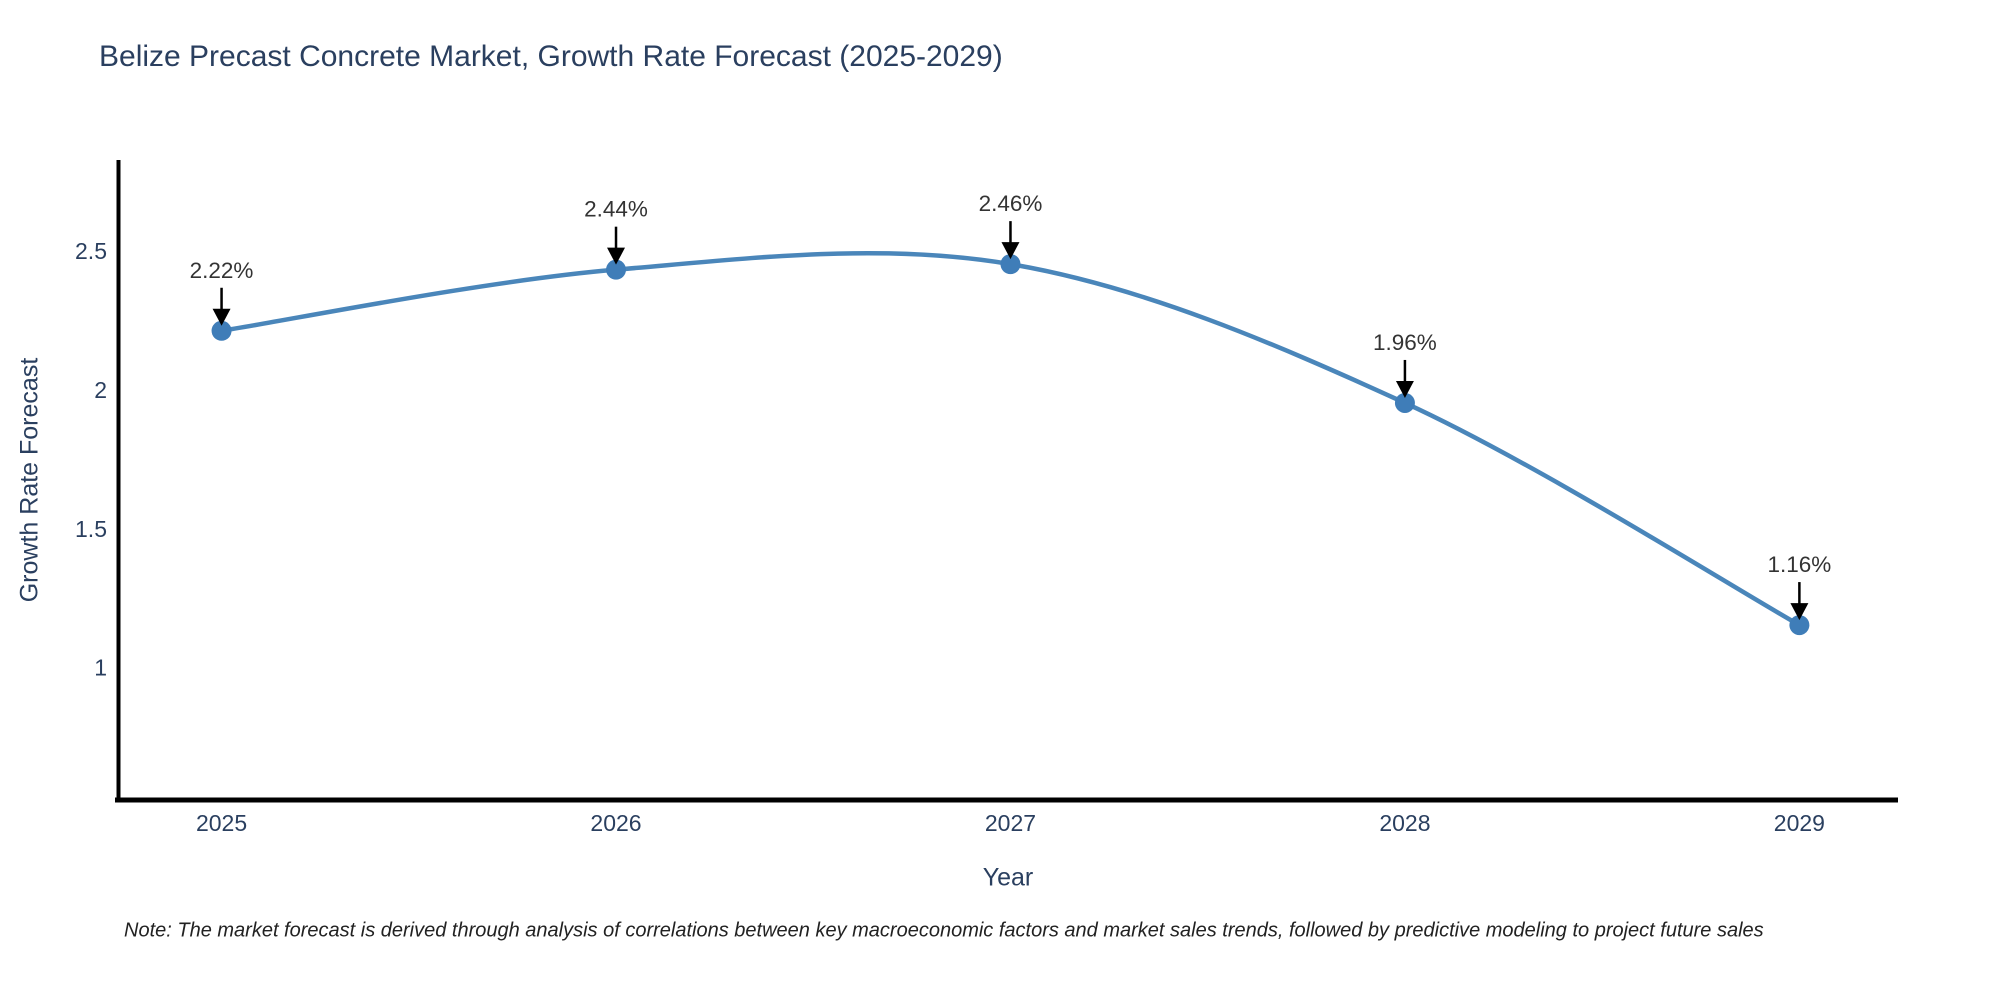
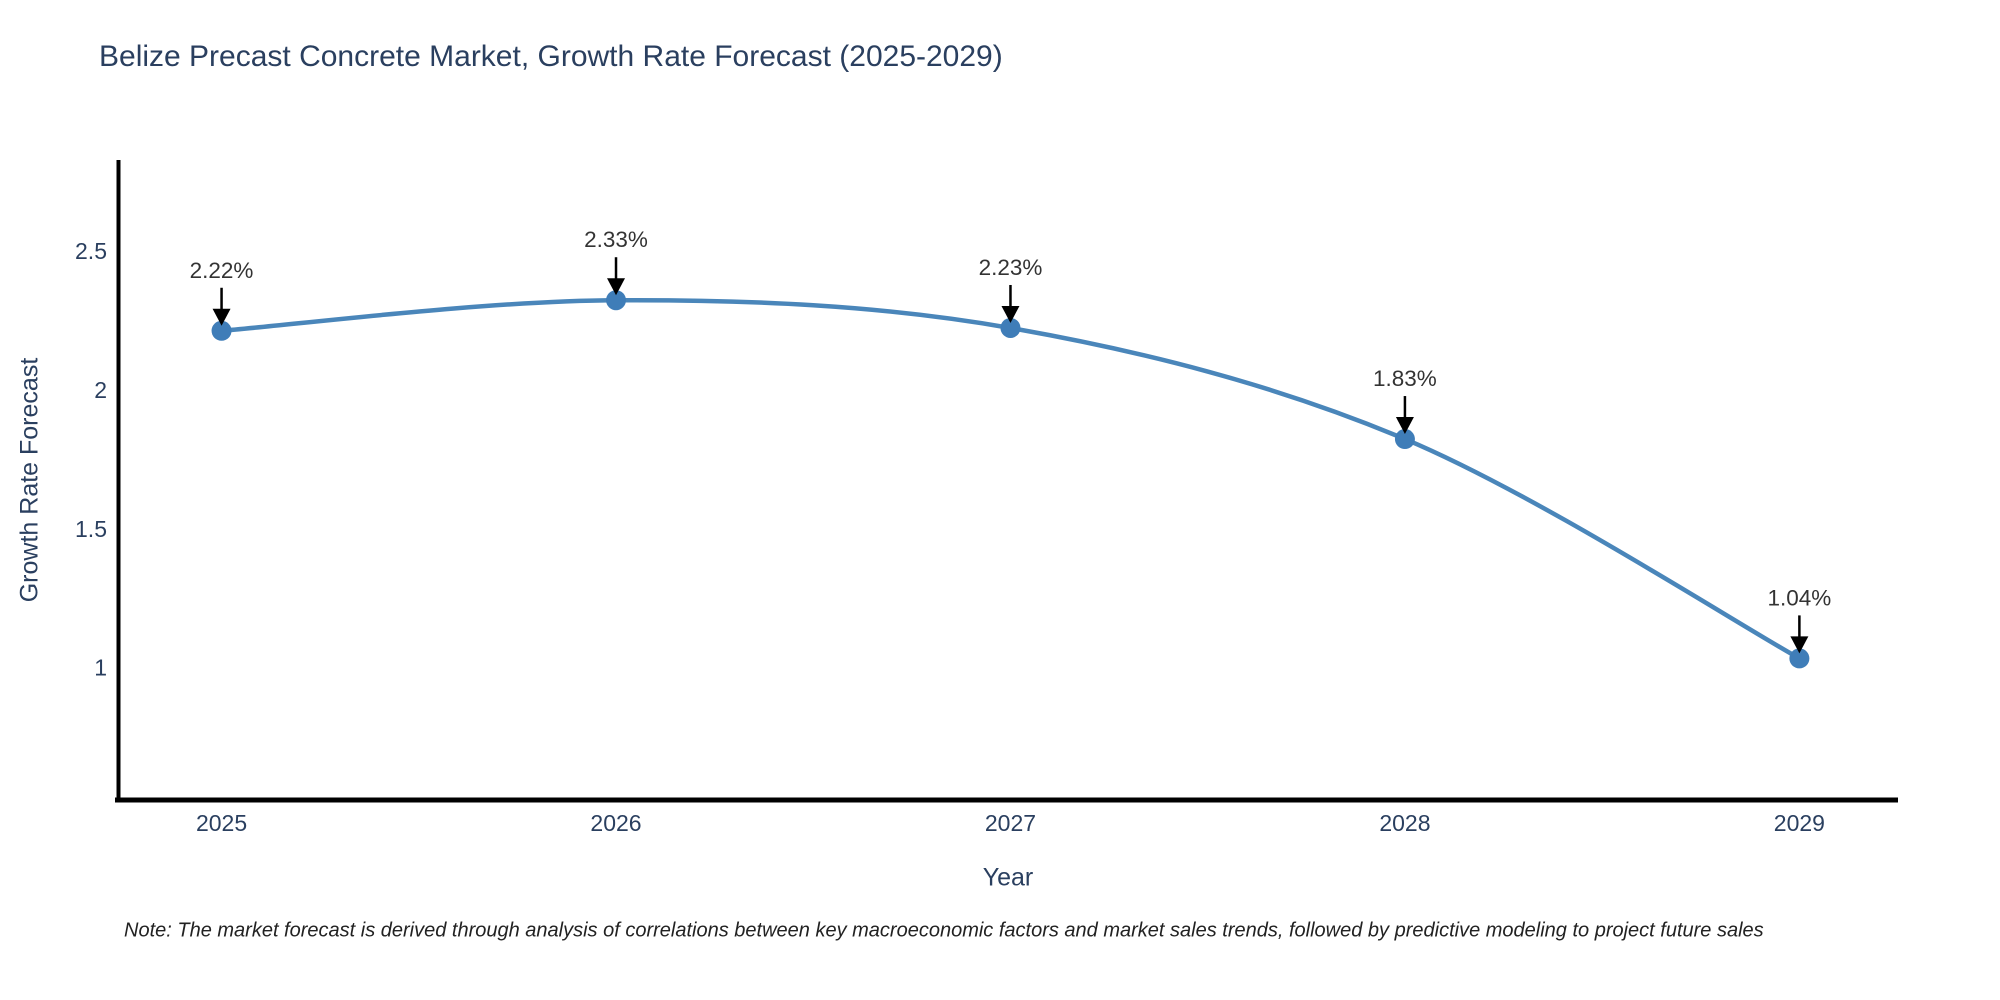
2026: 2.44% -> 2.33%
2027: 2.46% -> 2.23%
2028: 1.96% -> 1.83%
2029: 1.16% -> 1.04%
